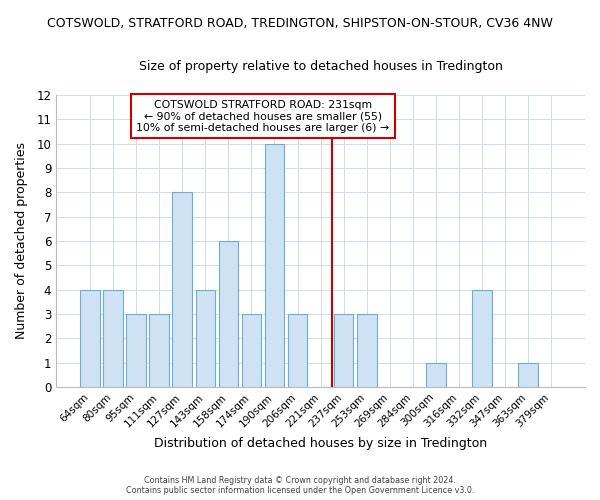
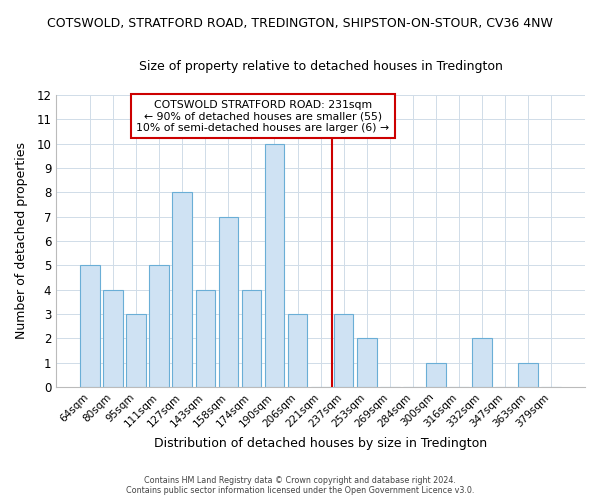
64sqm: 4 -> 5
111sqm: 3 -> 5
158sqm: 6 -> 7
174sqm: 3 -> 4
253sqm: 3 -> 2
332sqm: 4 -> 2
